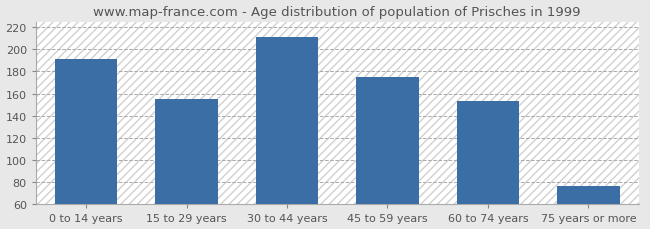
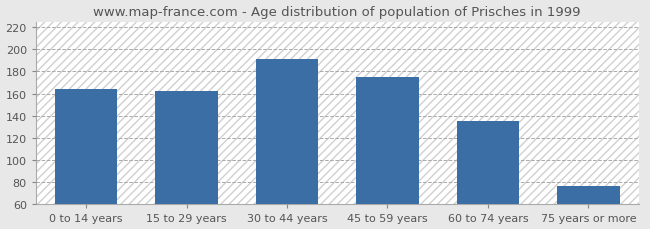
0 to 14 years: 191 -> 164
15 to 29 years: 155 -> 162
30 to 44 years: 211 -> 191
60 to 74 years: 153 -> 135
